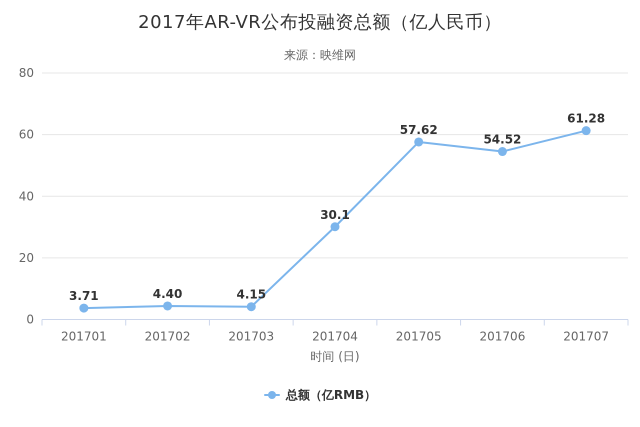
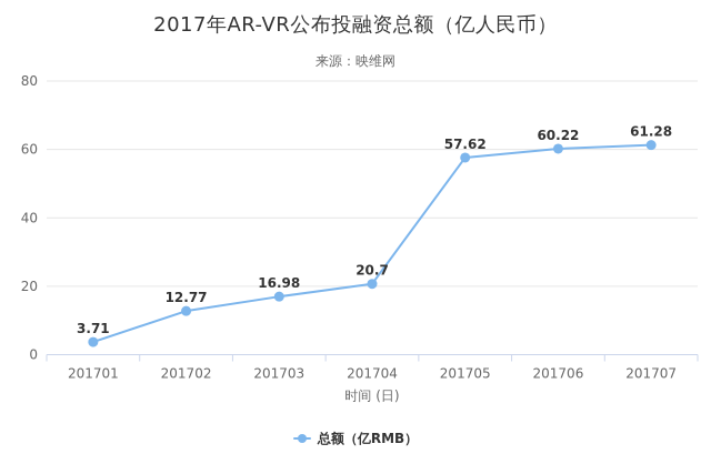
201702: 4.40 -> 12.77
201703: 4.15 -> 16.98
201704: 30.1 -> 20.7
201706: 54.52 -> 60.22
